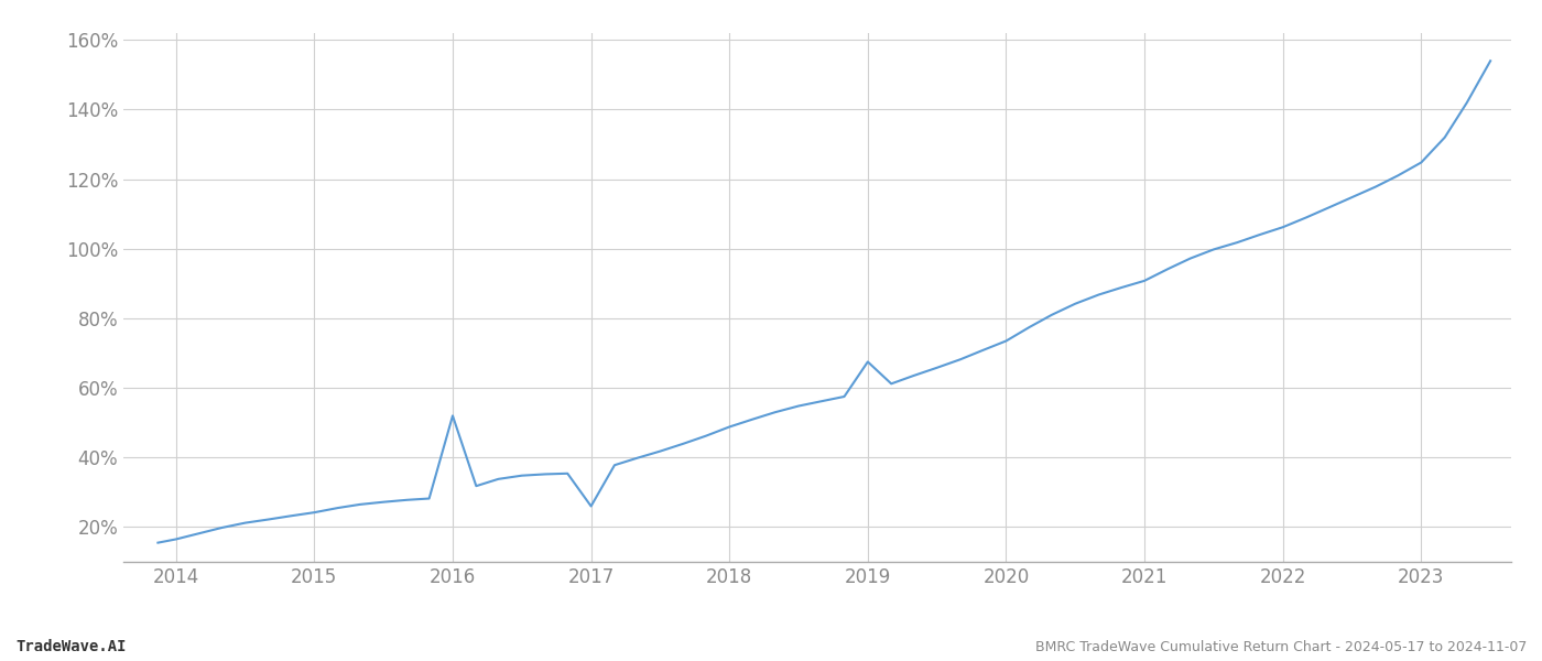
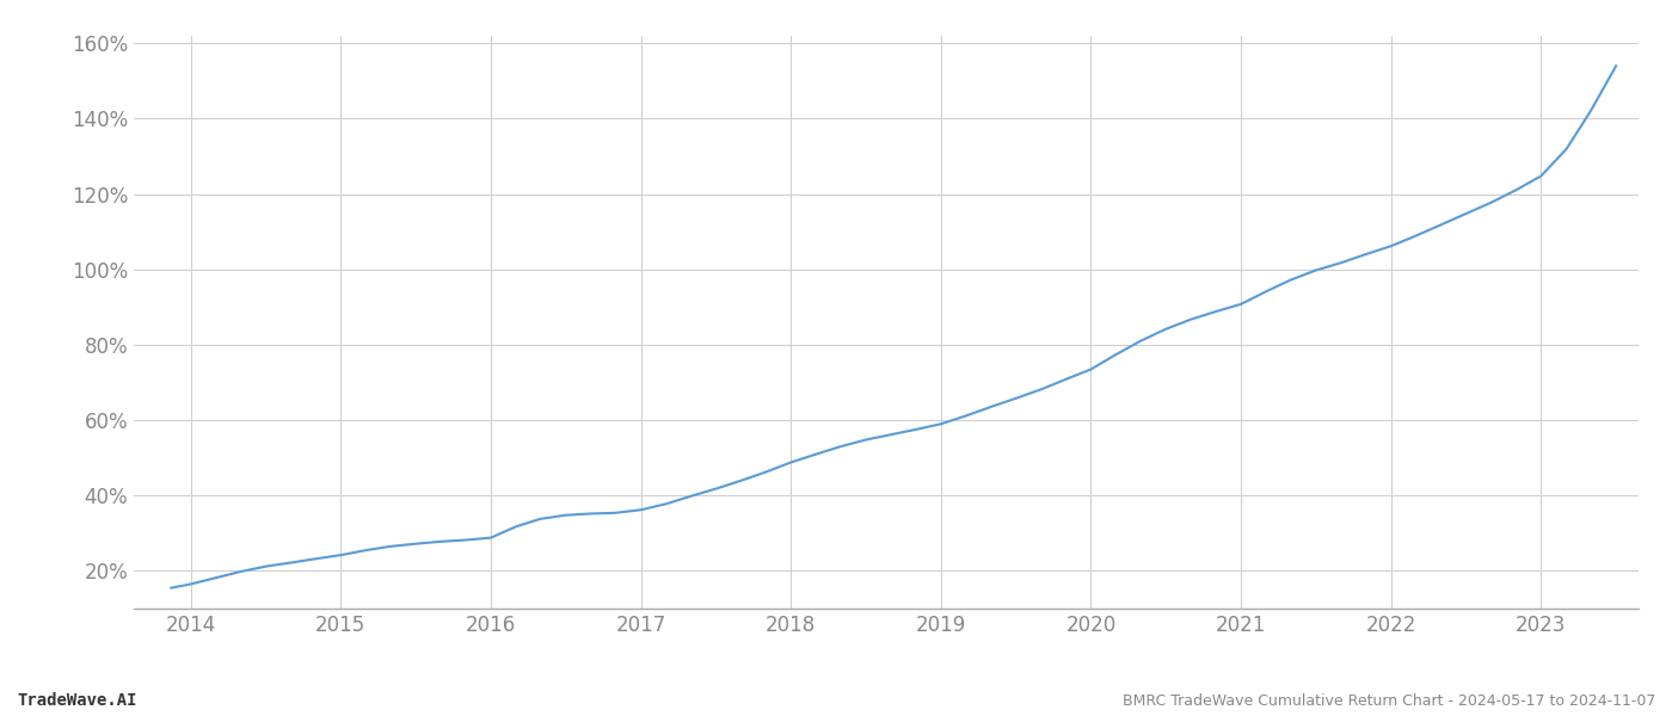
2016: 52.0% -> 28.8%
2017: 26.0% -> 36.2%
2019: 67.5% -> 59.0%
